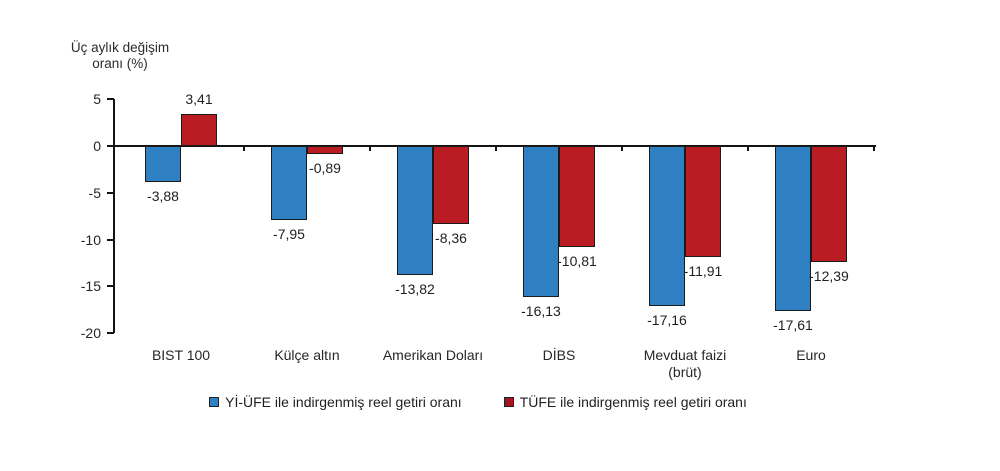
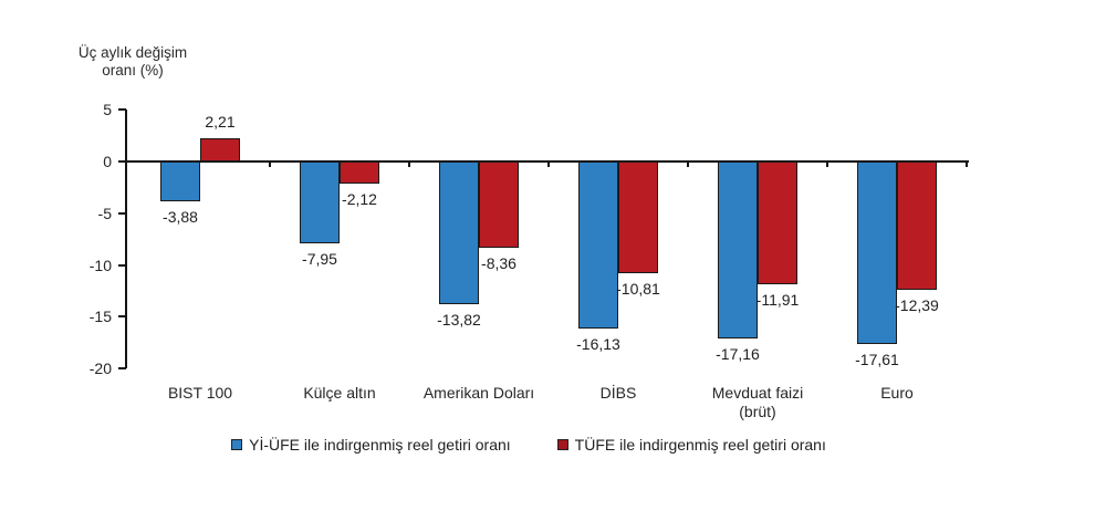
TÜFE ile indirgenmiş reel getiri oranı/BIST 100: 3,41 -> 2,21
TÜFE ile indirgenmiş reel getiri oranı/Külçe altın: -0,89 -> -2,12
